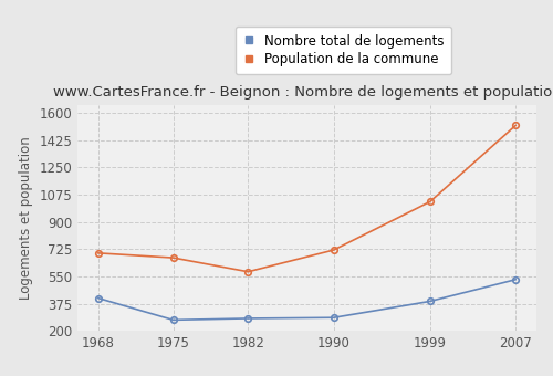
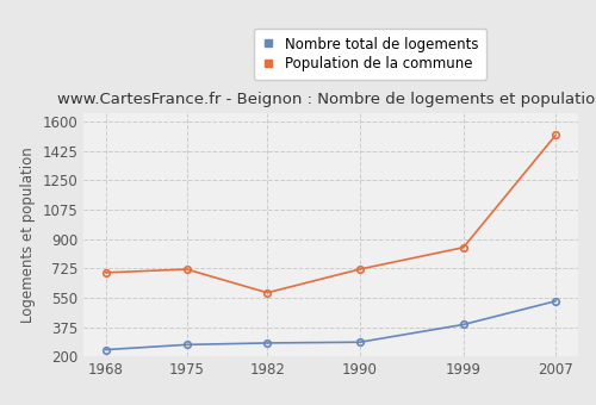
Nombre total de logements/1968: 410 -> 240
Population de la commune/1975: 670 -> 720
Population de la commune/1999: 1030 -> 850
